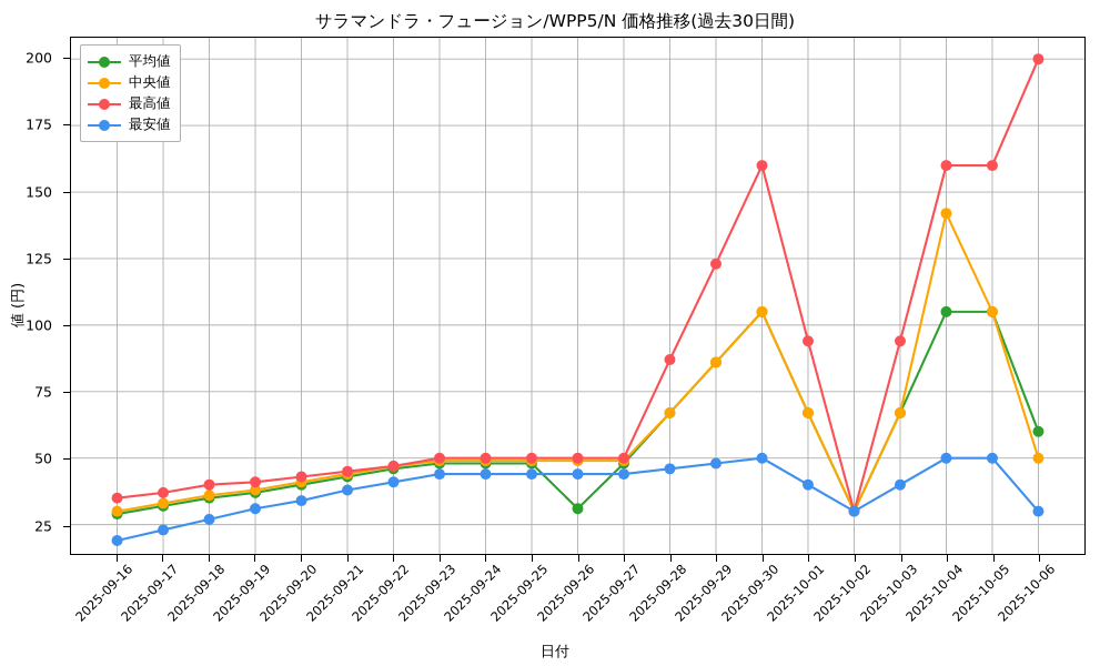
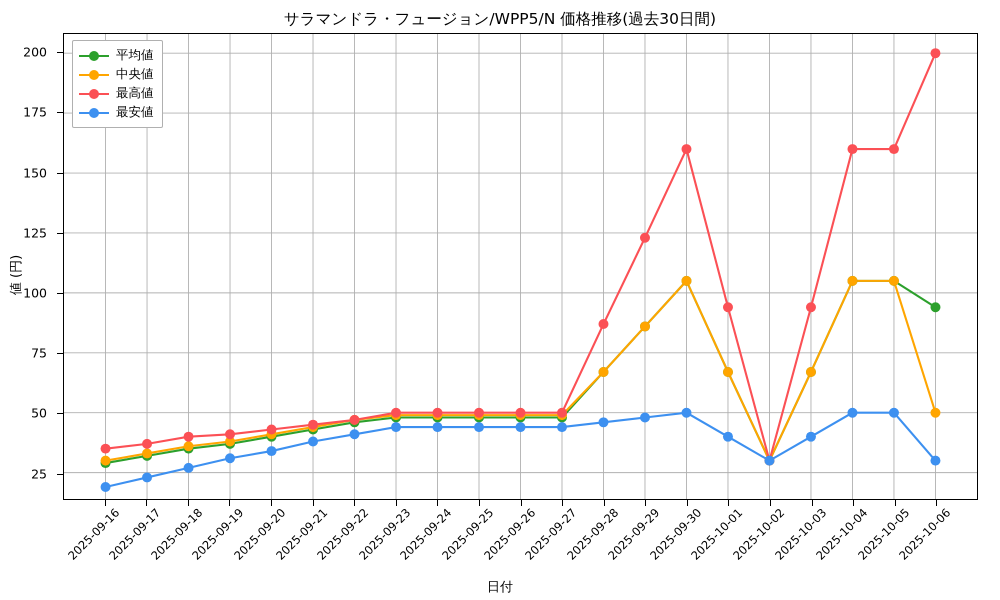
平均値/2025-09-26: 31 -> 48
中央値/2025-10-04: 142 -> 105
平均値/2025-10-06: 60 -> 94
